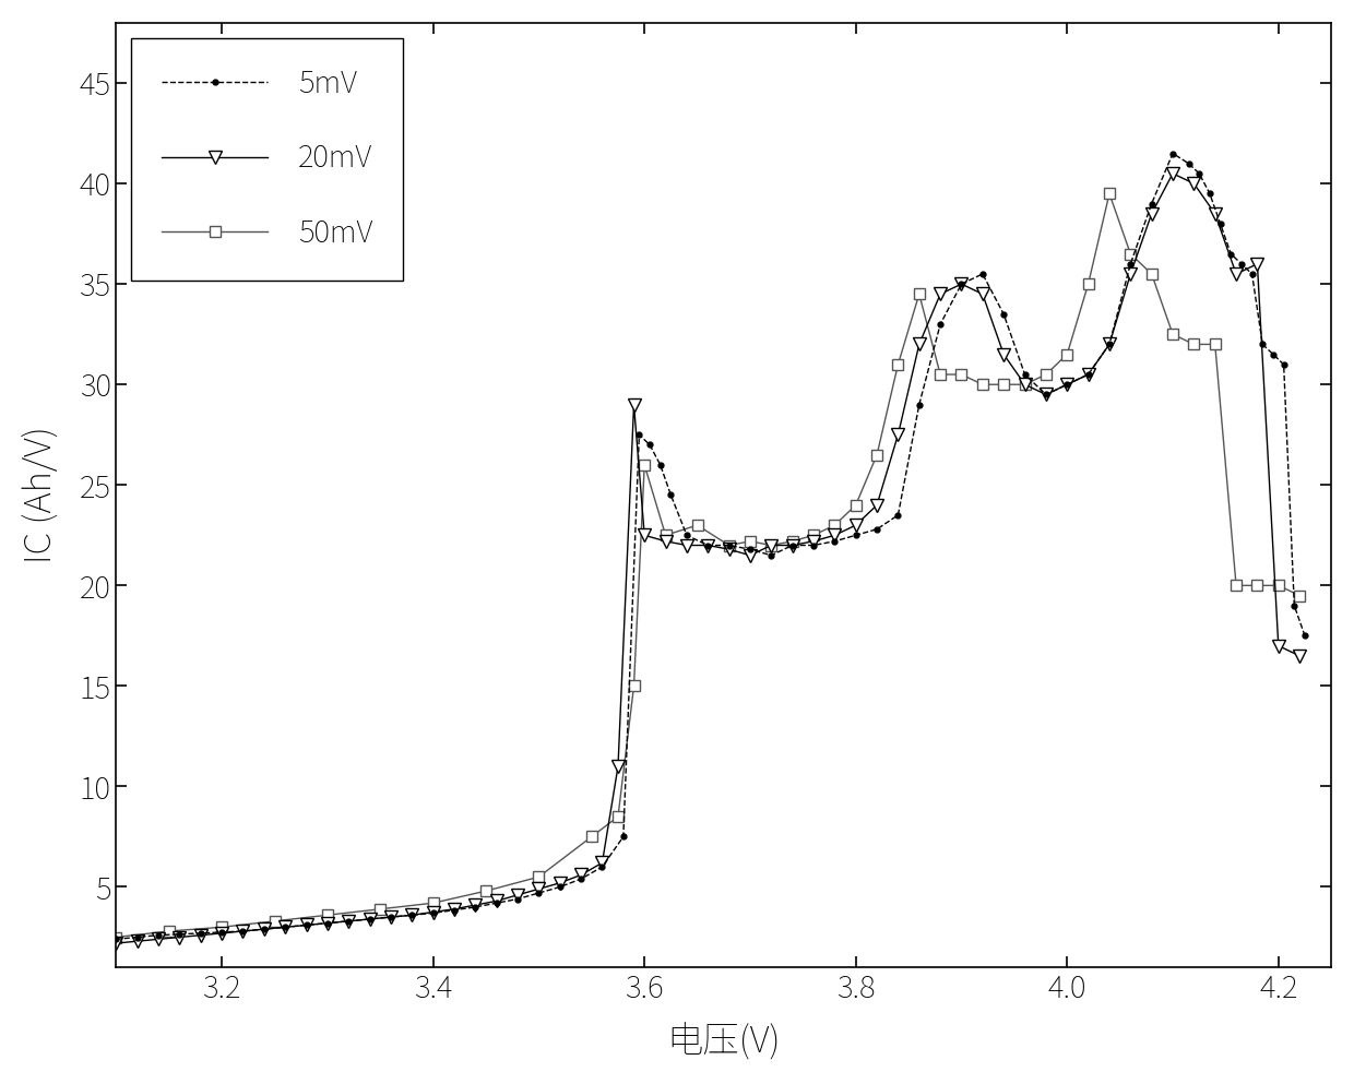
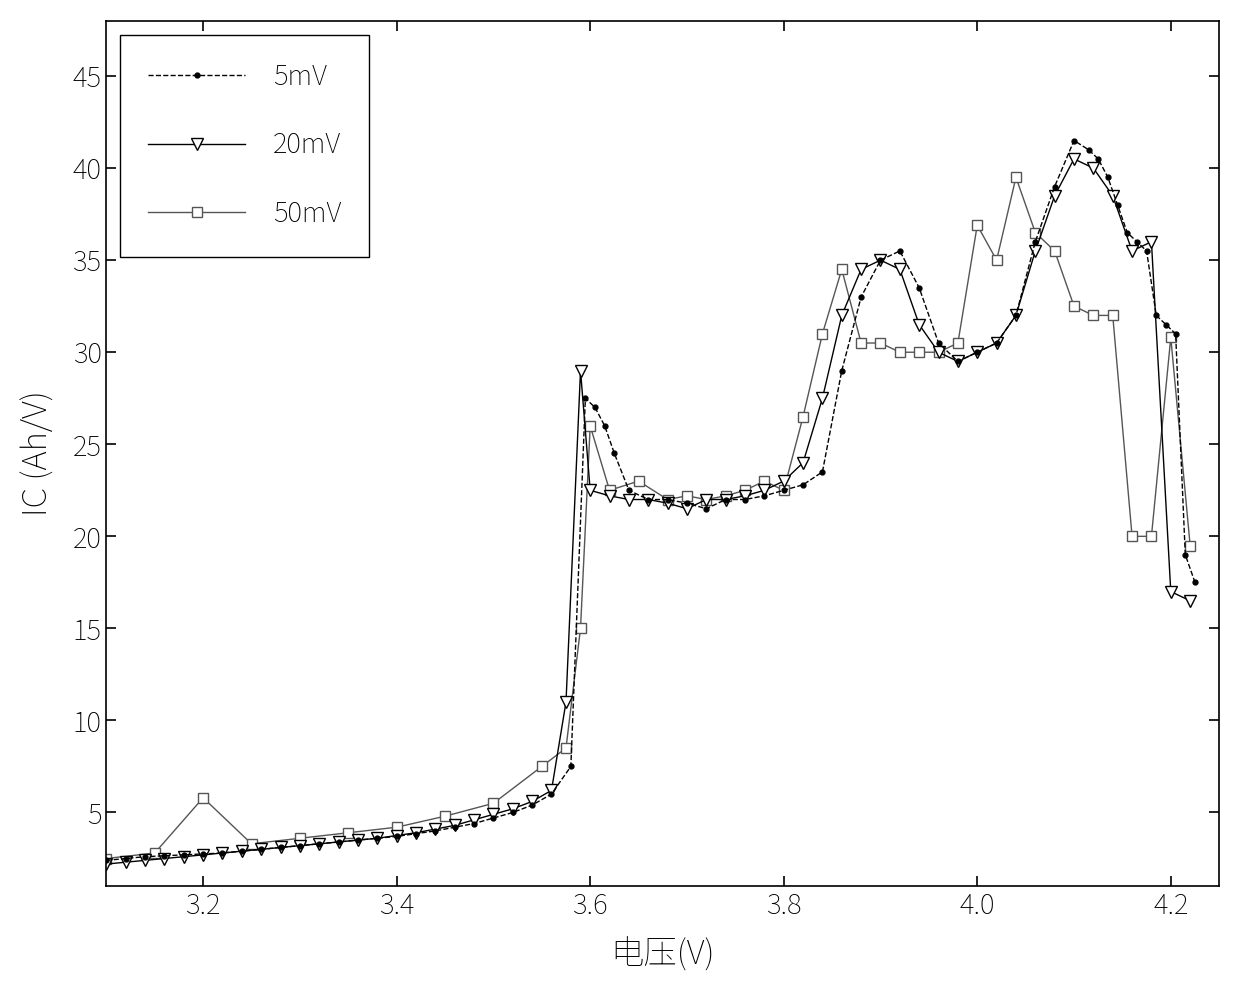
50mV/3.2: 3.0 -> 5.8
50mV/3.8: 24.0 -> 22.5
50mV/4.0: 31.5 -> 36.9
50mV/4.2: 20.0 -> 30.8
